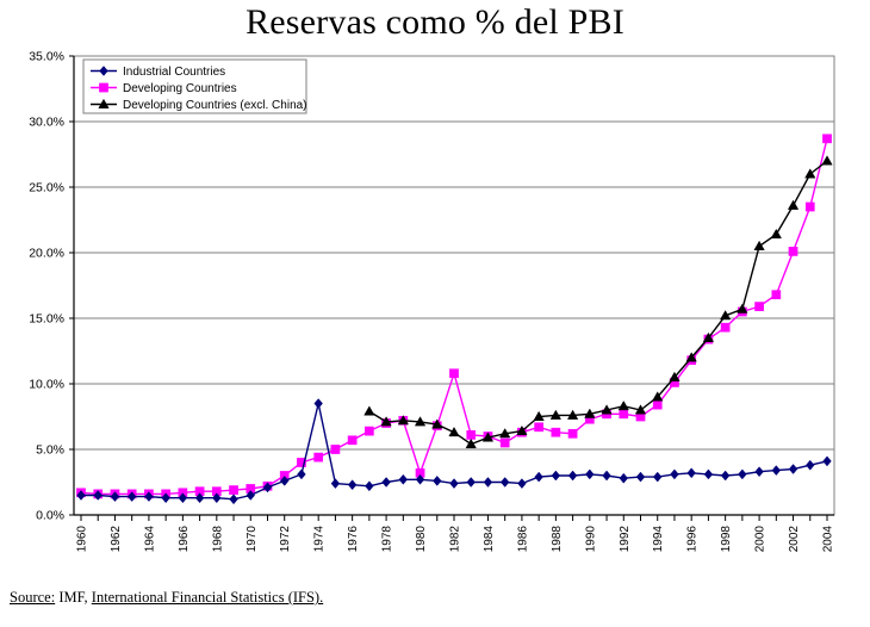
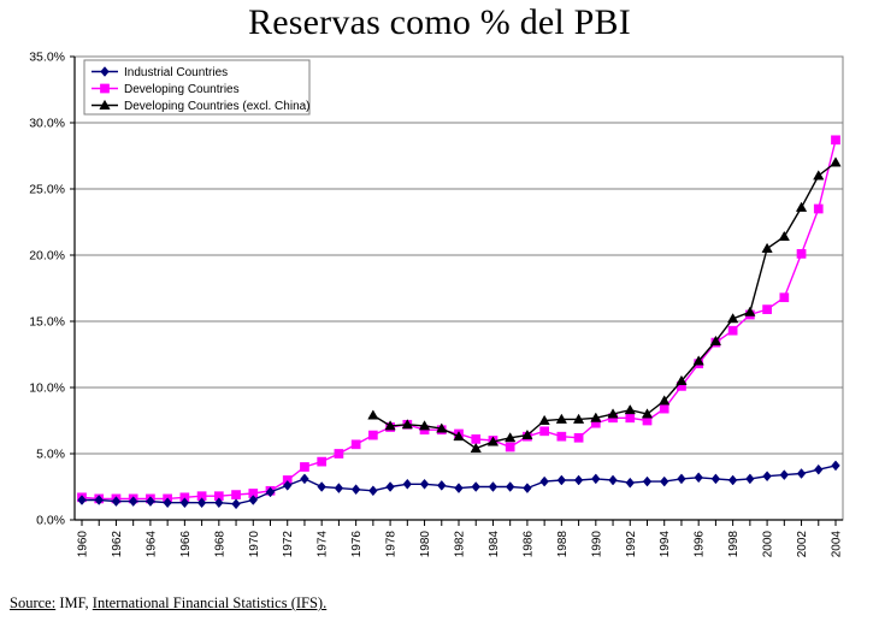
Industrial Countries/1974: 8.5% -> 2.5%
Developing Countries/1980: 3.2% -> 6.8%
Developing Countries/1982: 10.8% -> 6.5%
